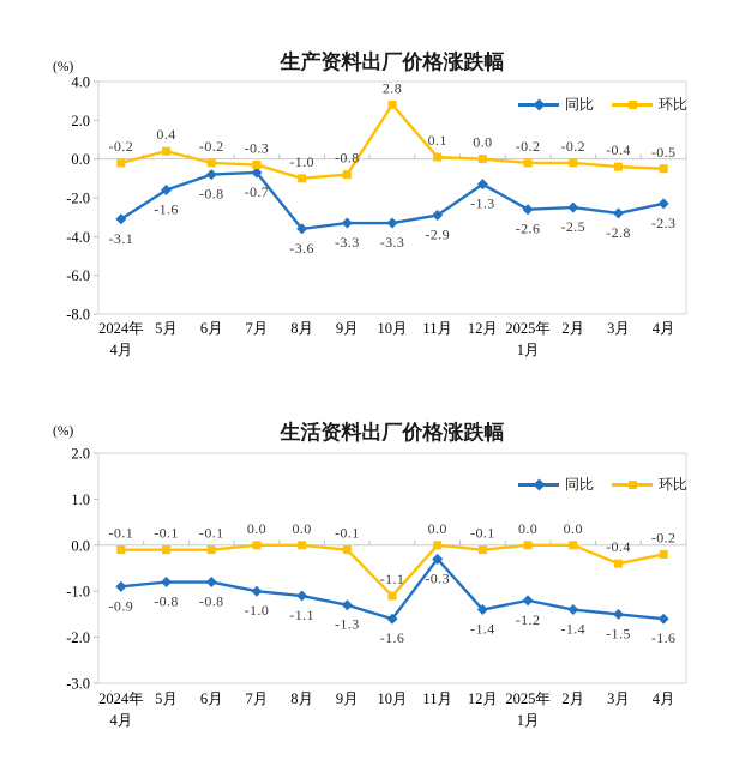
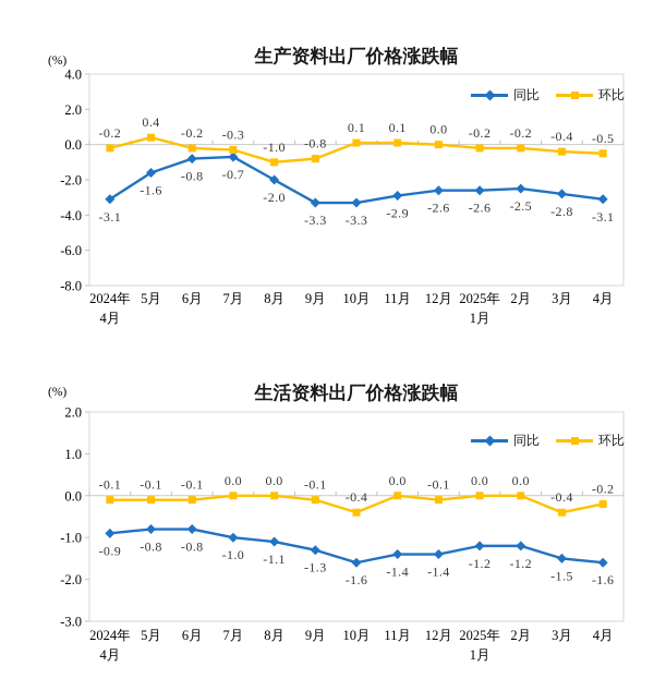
生产资料出厂价格涨跌幅/同比/8月: -3.6 -> -2.0
生产资料出厂价格涨跌幅/环比/10月: 2.8 -> 0.1
生产资料出厂价格涨跌幅/同比/12月: -1.3 -> -2.6
生产资料出厂价格涨跌幅/同比/4月: -2.3 -> -3.1
生活资料出厂价格涨跌幅/环比/10月: -1.1 -> -0.4
生活资料出厂价格涨跌幅/同比/11月: -0.3 -> -1.4
生活资料出厂价格涨跌幅/同比/2月: -1.4 -> -1.2
